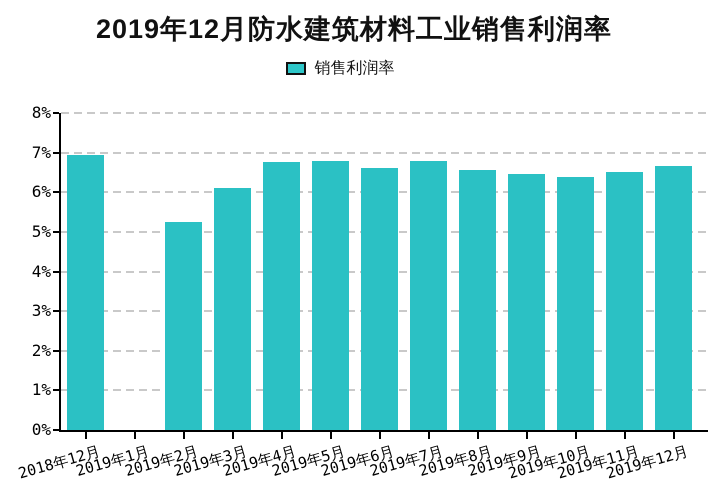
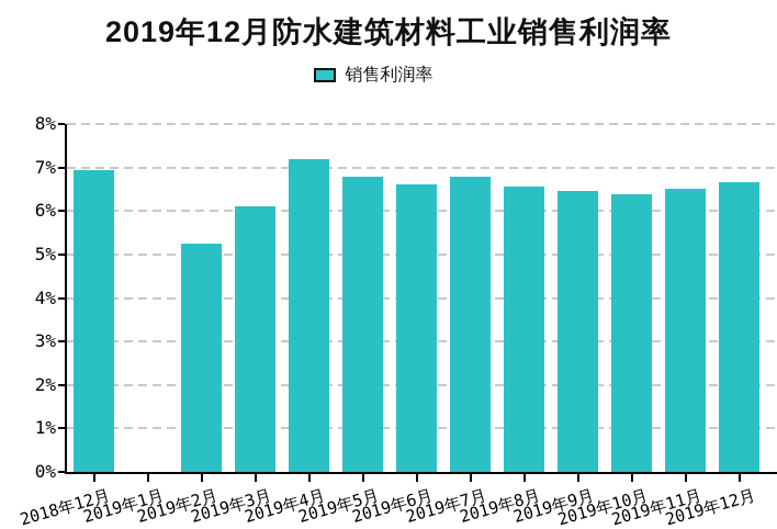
2019年4月: 6.8% -> 7.2%
